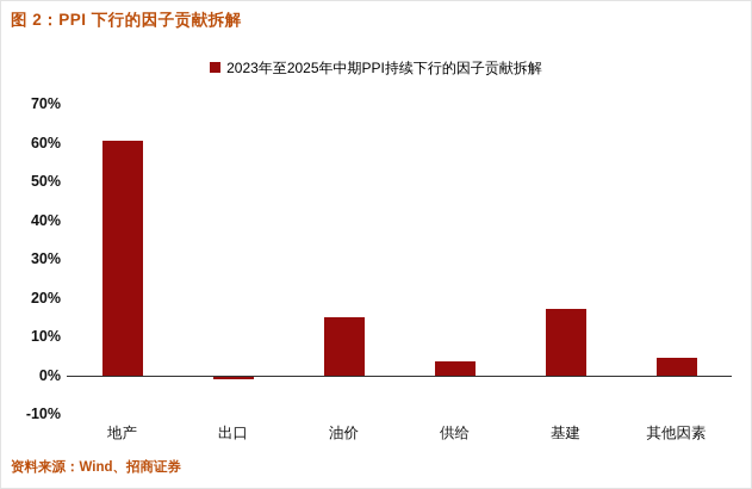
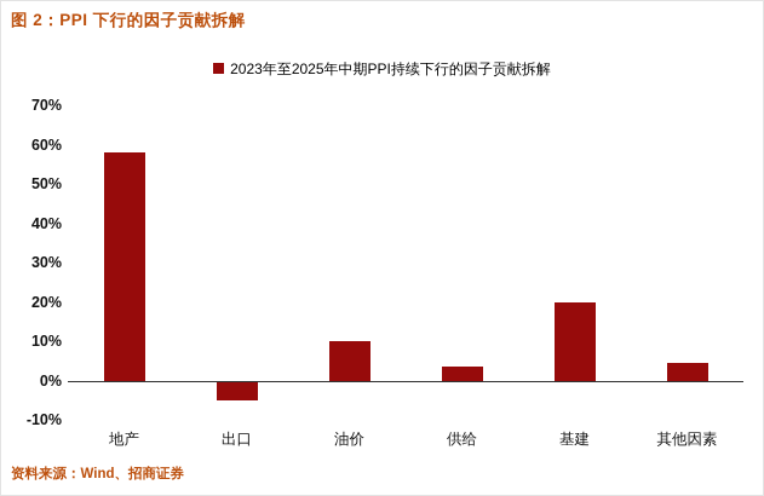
地产: 60% -> 58%
出口: -1% -> -5%
油价: 15% -> 10%
基建: 17% -> 20%
